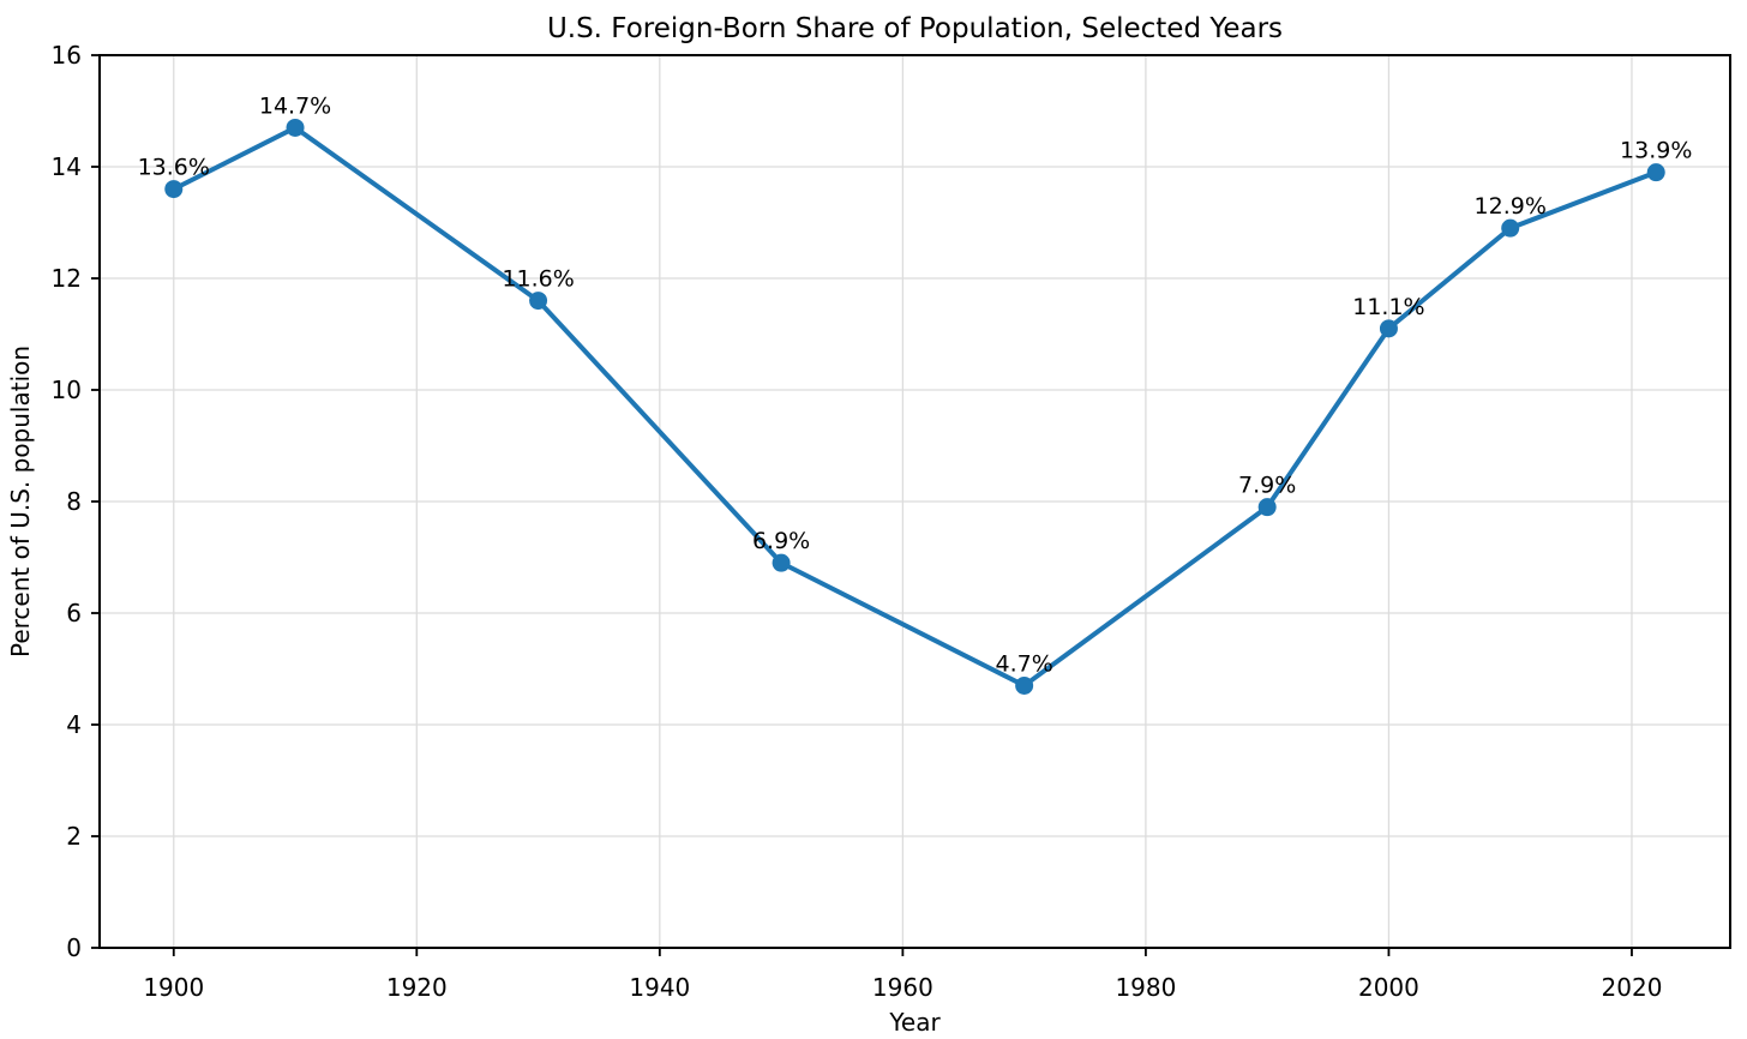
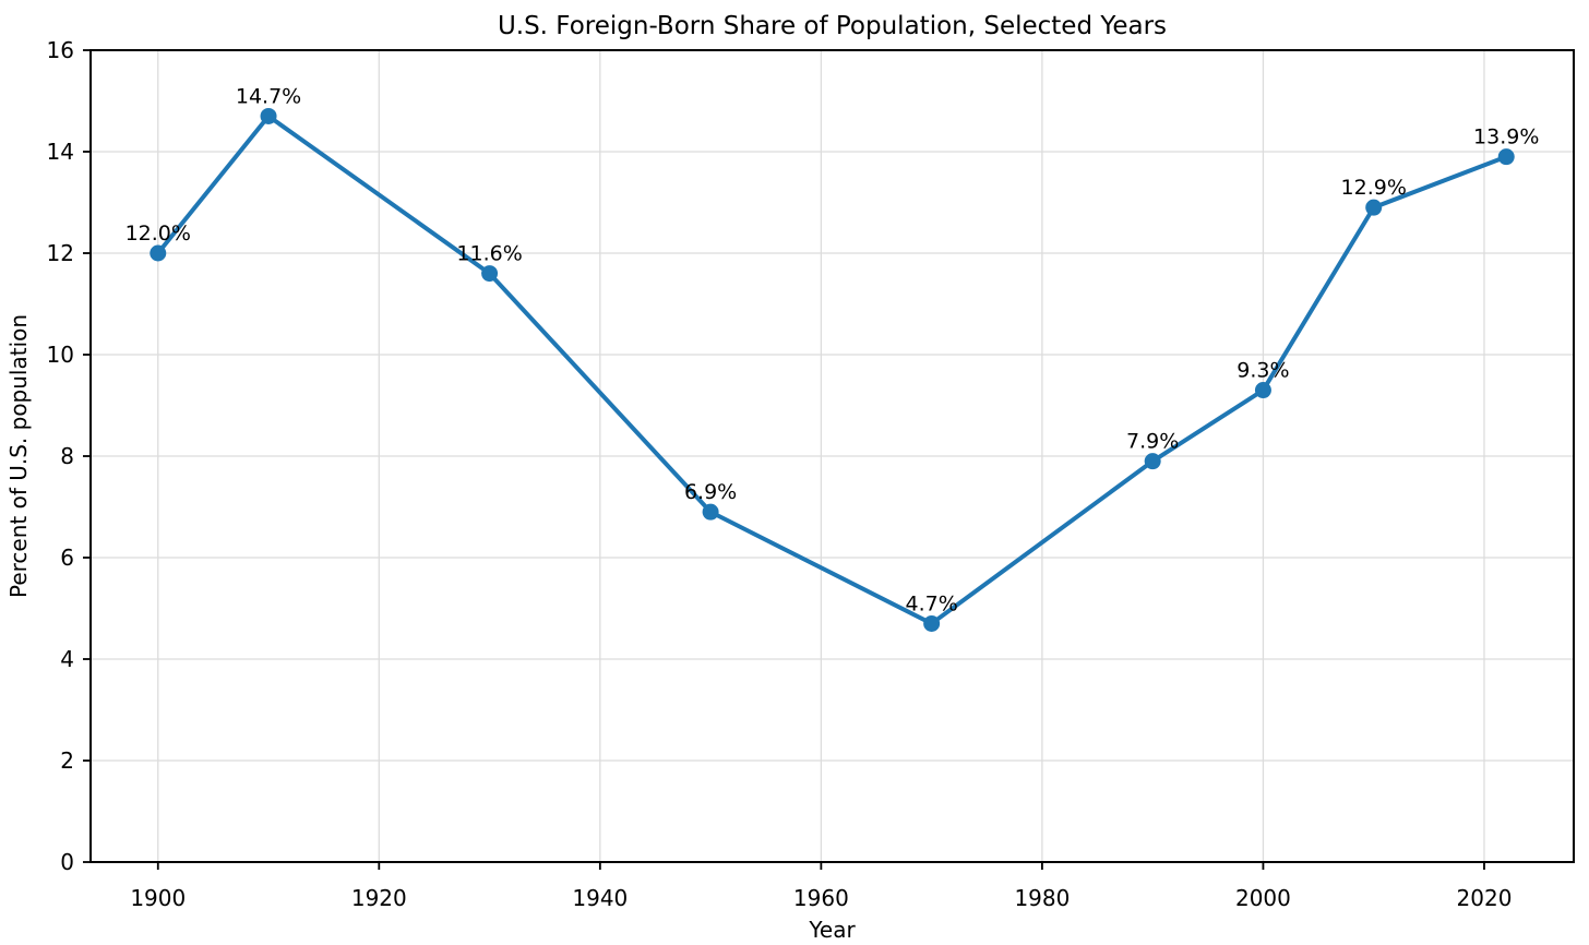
1900: 13.6% -> 12.0%
2000: 11.1% -> 9.3%
